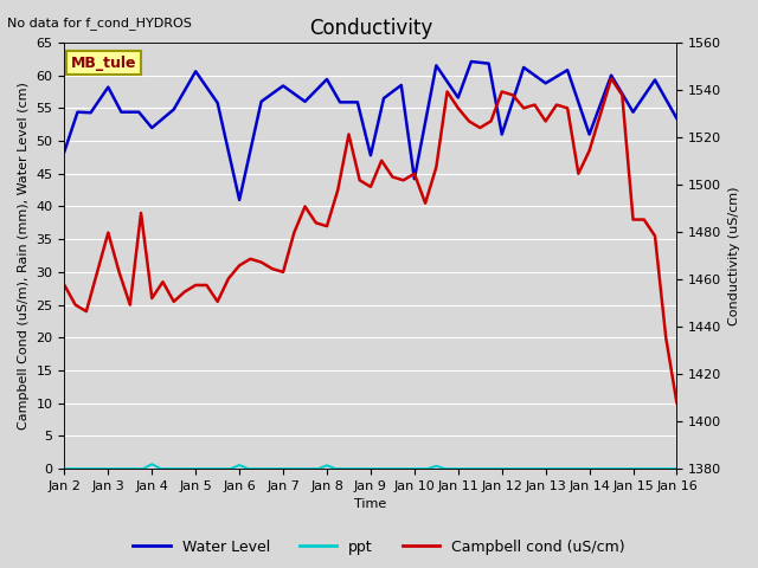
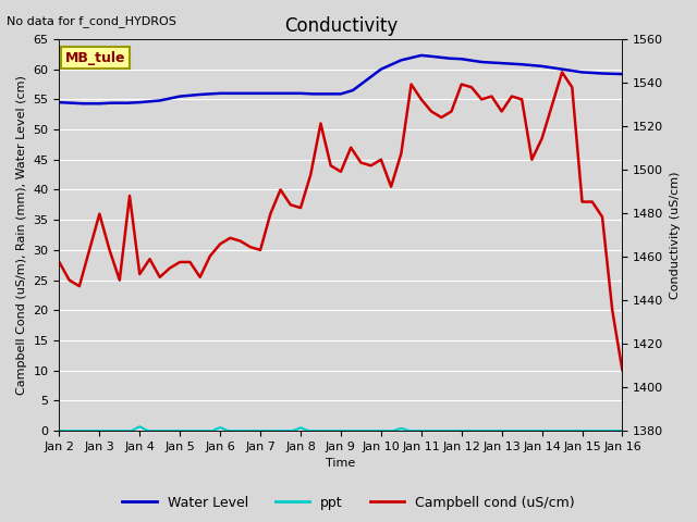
Water Level/Jan 2: 48.4 -> 54.5
Water Level/Jan 3: 58.2 -> 54.3
Water Level/Jan 4: 52.0 -> 54.5
Water Level/Jan 5: 60.6 -> 55.5
Water Level/Jan 6: 41.0 -> 56.0
Water Level/Jan 7: 58.4 -> 56.0
Water Level/Jan 8: 59.4 -> 56.0
Water Level/Jan 9: 47.8 -> 55.9
Water Level/Jan 10: 44.2 -> 60.0
Water Level/Jan 11: 56.6 -> 62.3
Water Level/Jan 12: 51.0 -> 61.7
Water Level/Jan 13: 58.8 -> 61.0
Water Level/Jan 14: 51.0 -> 60.5
Water Level/Jan 15: 54.4 -> 59.5
Water Level/Jan 16: 53.4 -> 59.2
